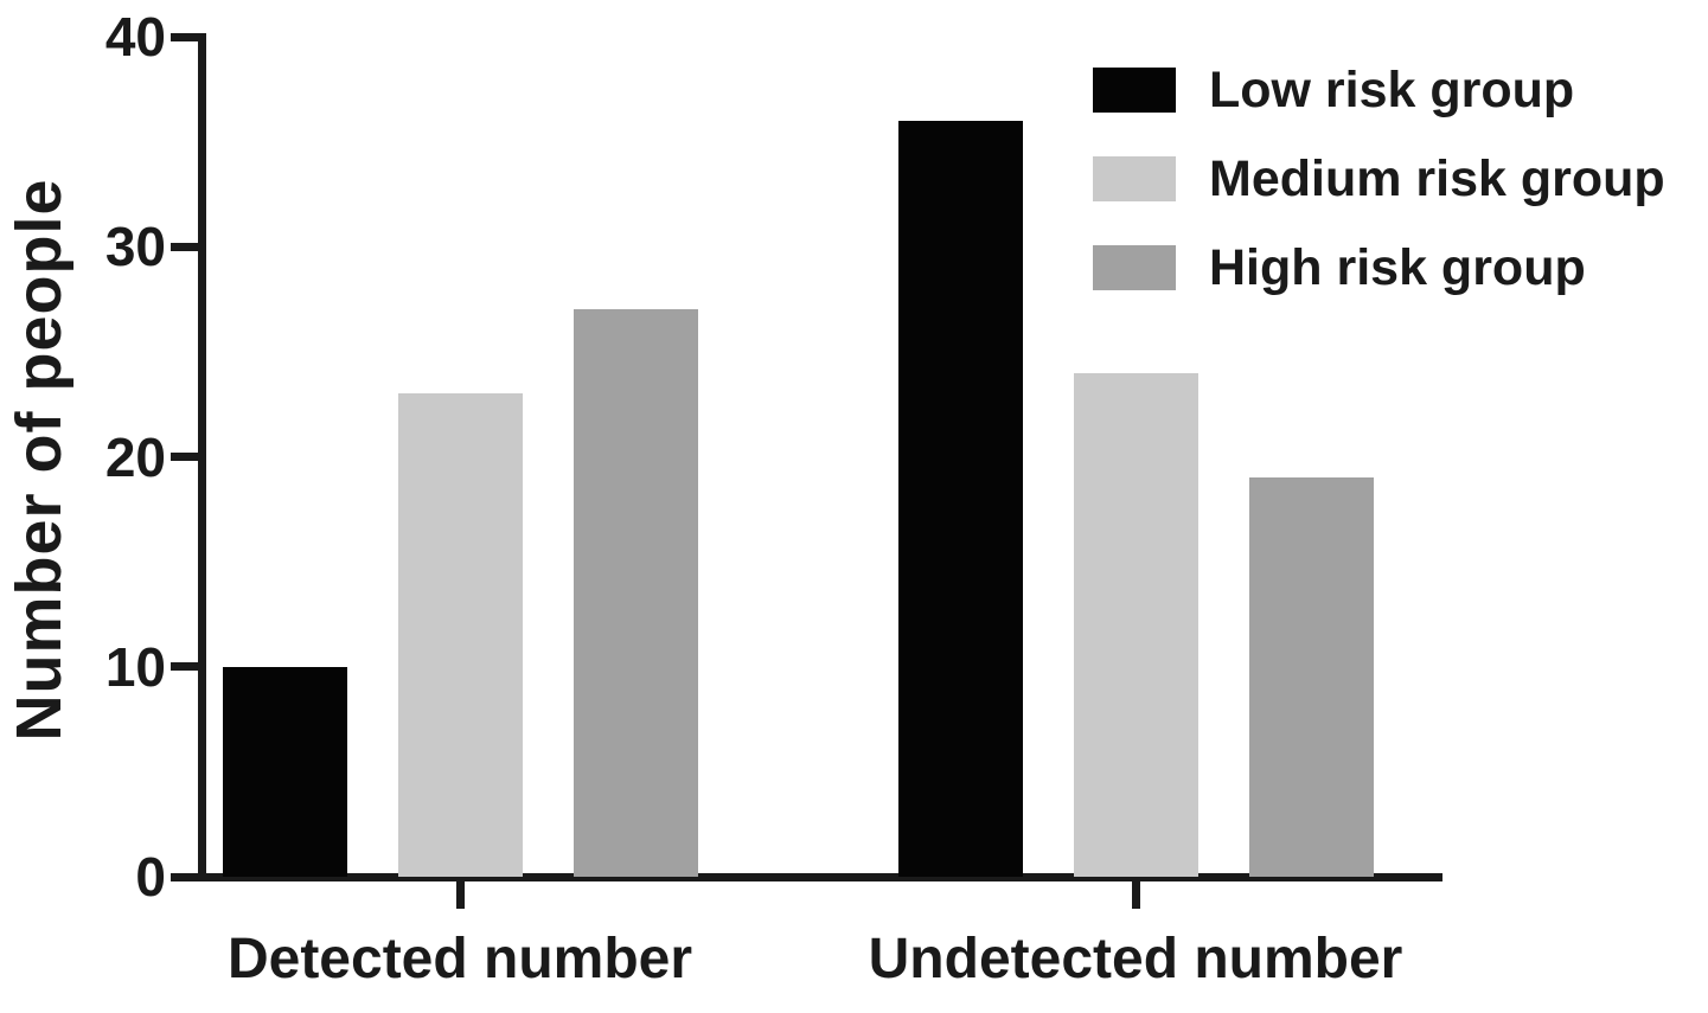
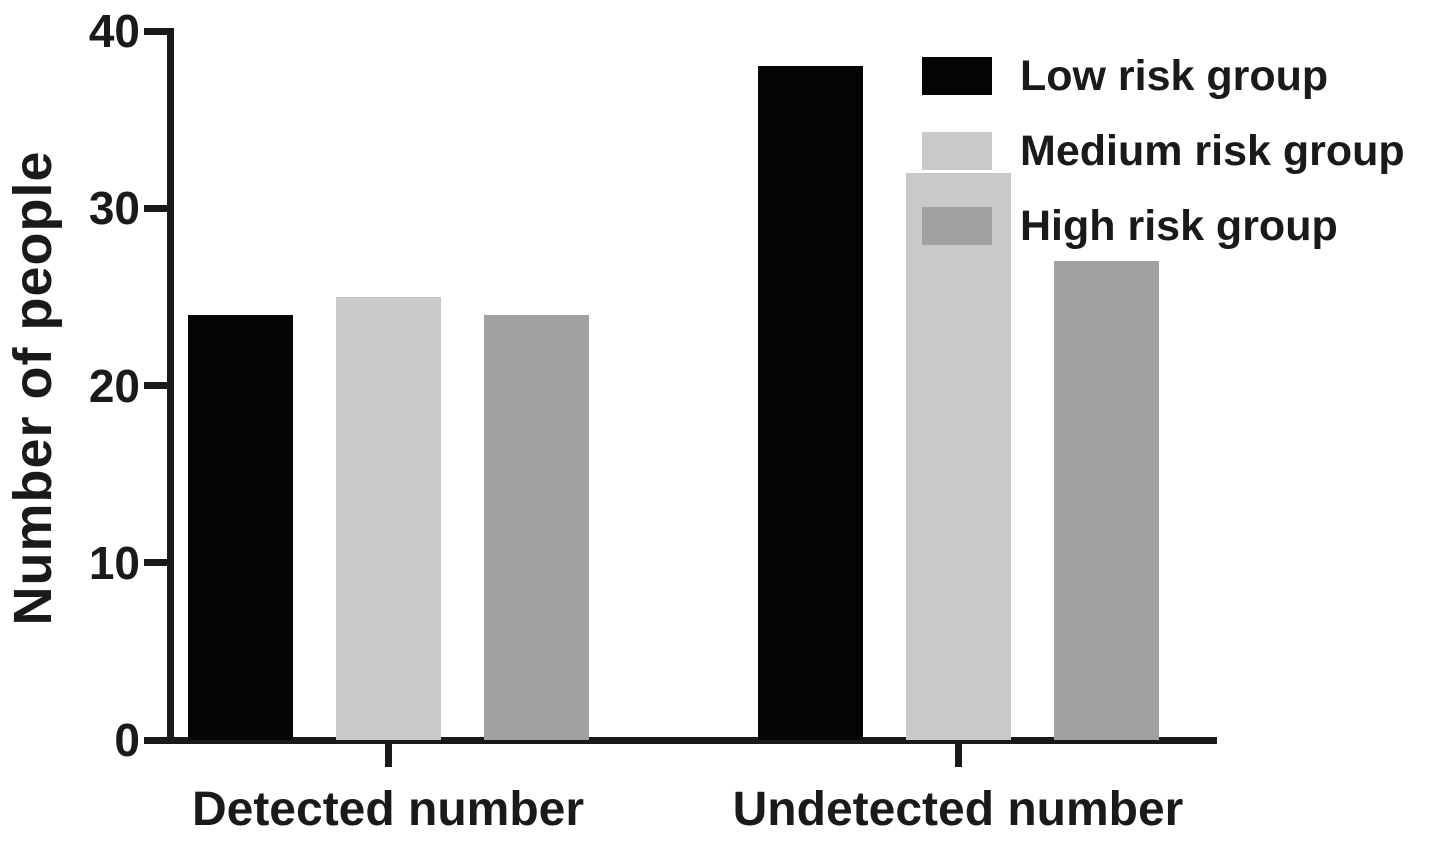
Low risk group/Detected number: 10 -> 24
Medium risk group/Detected number: 23 -> 25
High risk group/Detected number: 27 -> 24
Low risk group/Undetected number: 36 -> 38
Medium risk group/Undetected number: 24 -> 32
High risk group/Undetected number: 19 -> 27
